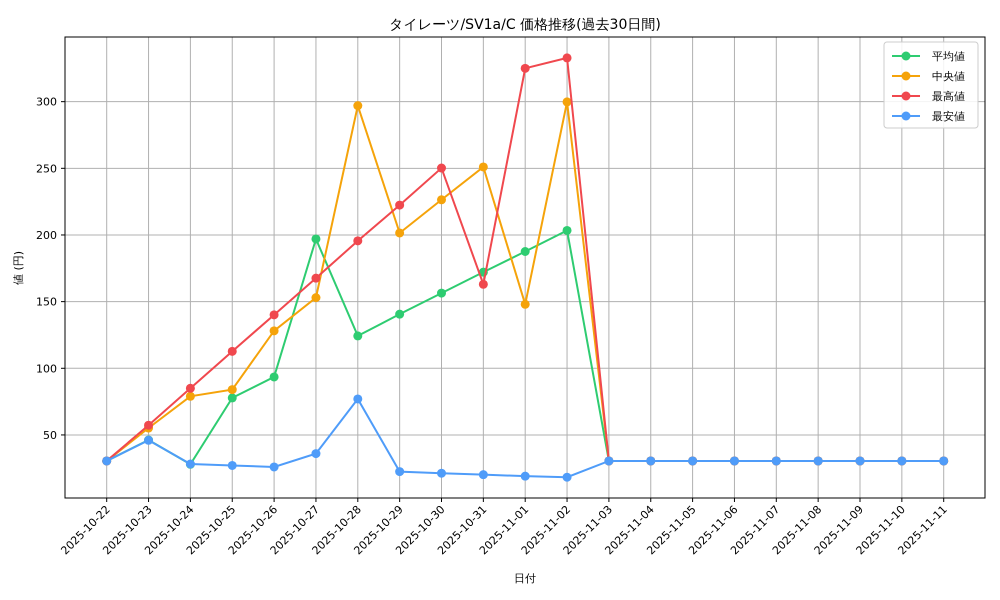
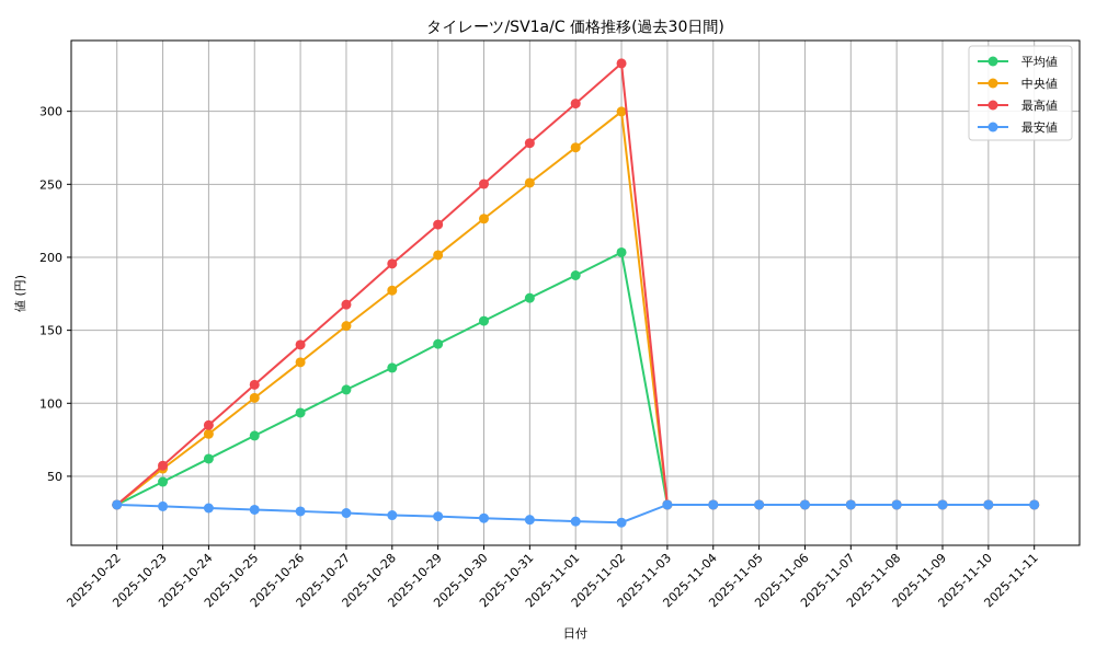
最安値/2025-10-23: 46 -> 29
平均値/2025-10-24: 28 -> 62
中央値/2025-10-25: 84 -> 104
平均値/2025-10-27: 197 -> 109
最安値/2025-10-27: 36 -> 25
中央値/2025-10-28: 297 -> 177
最安値/2025-10-28: 77 -> 23
最高値/2025-10-31: 163 -> 278
中央値/2025-11-01: 148 -> 275
最高値/2025-11-01: 325 -> 305
